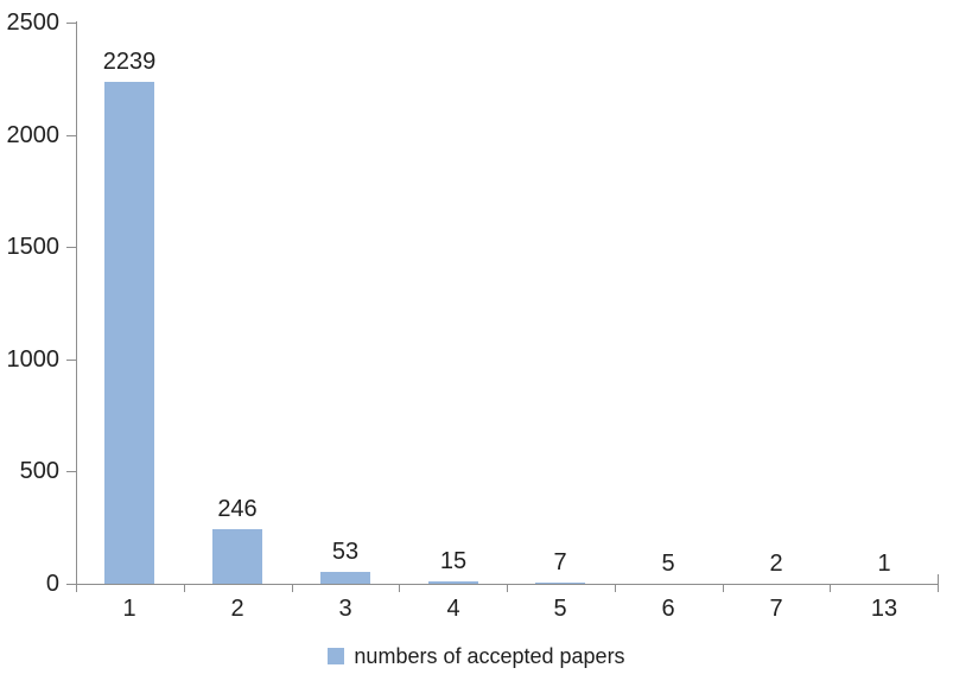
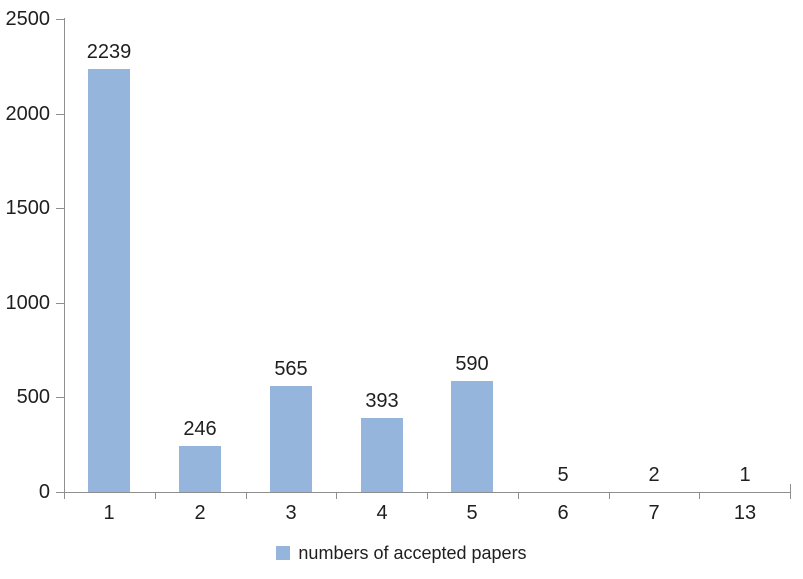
3: 53 -> 565
4: 15 -> 393
5: 7 -> 590
